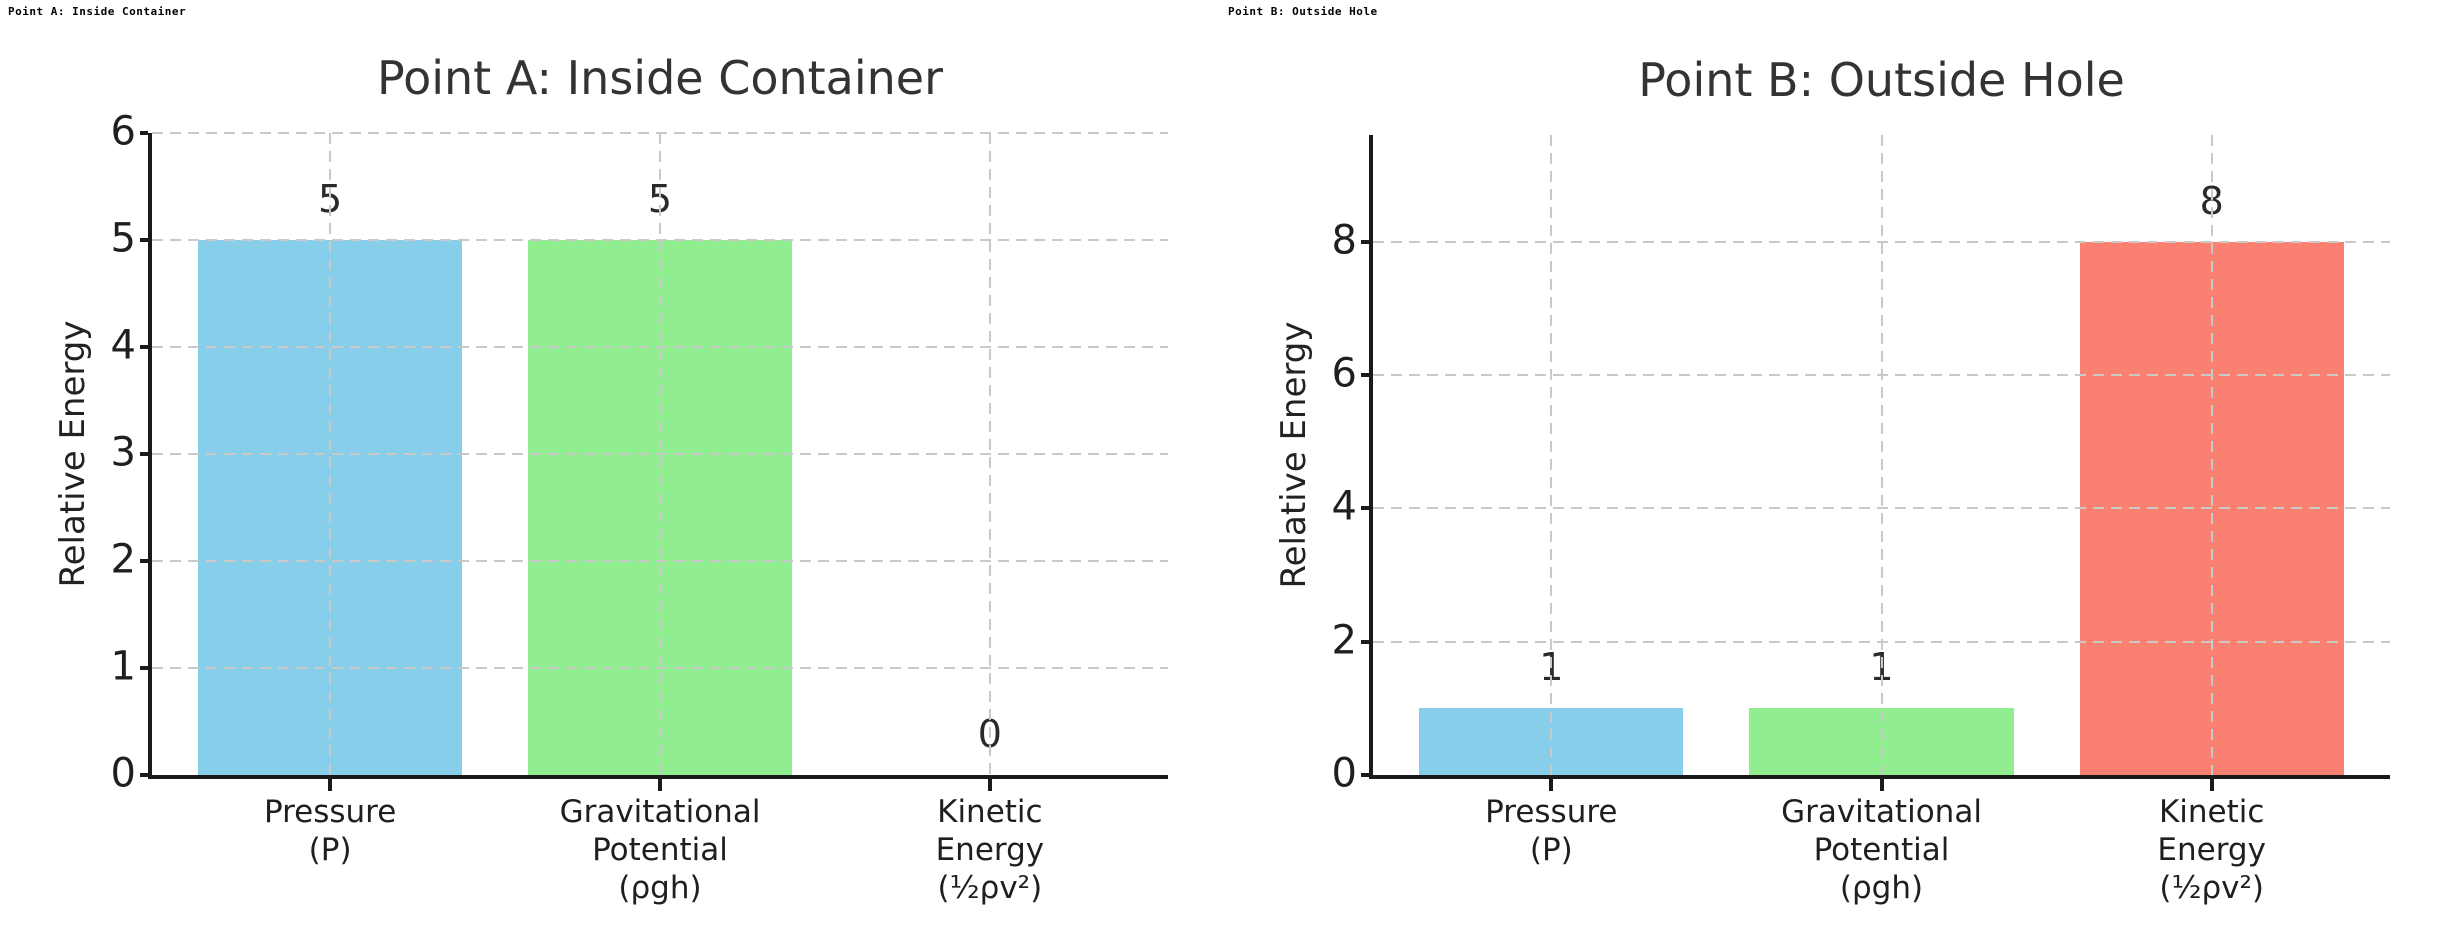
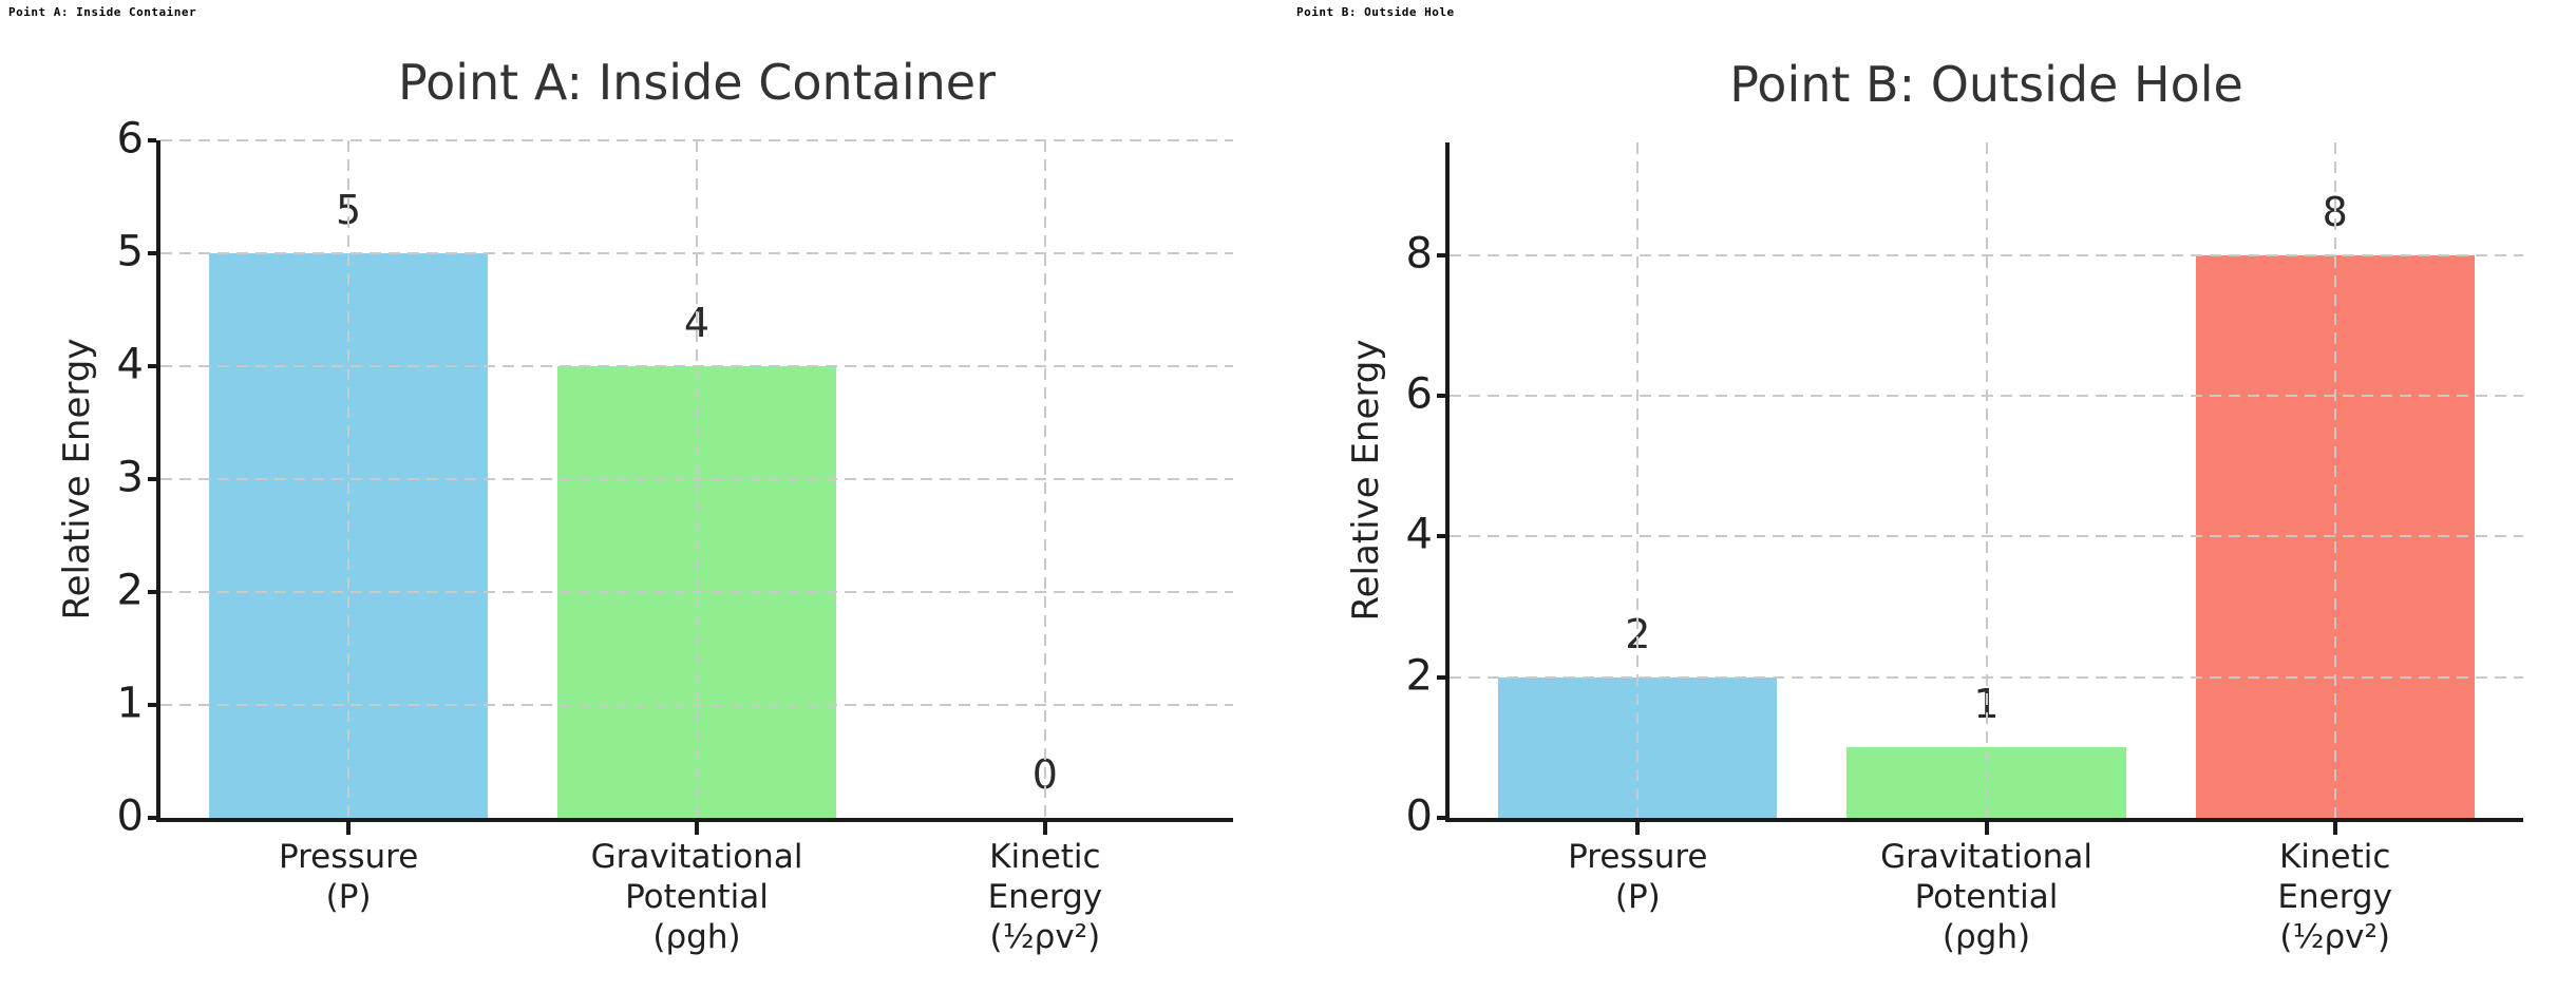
Point A: Inside Container/Gravitational Potential (ρgh): 5 -> 4
Point B: Outside Hole/Pressure (P): 1 -> 2
